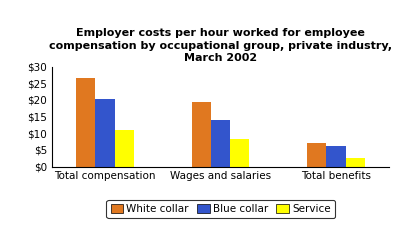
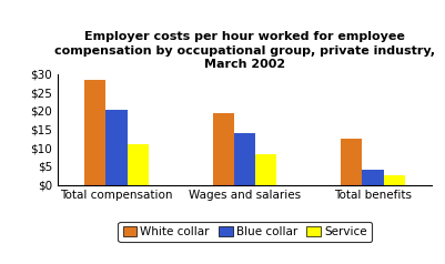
White collar/Total compensation: $26.5 -> $28.5
White collar/Total benefits: $7.0 -> $12.5
Blue collar/Total benefits: $6.3 -> $4.0
